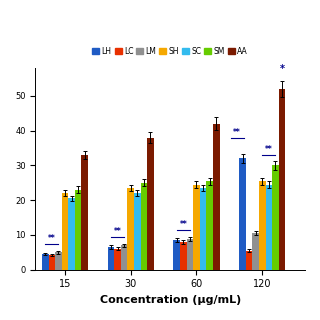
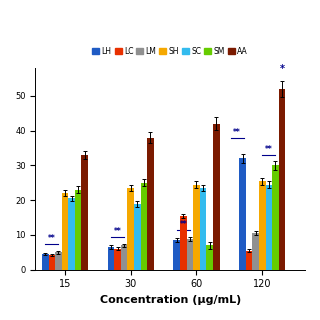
SC/30: 22.0 -> 19.0
LC/60: 8.0 -> 15.5
SM/60: 25.5 -> 7.0
